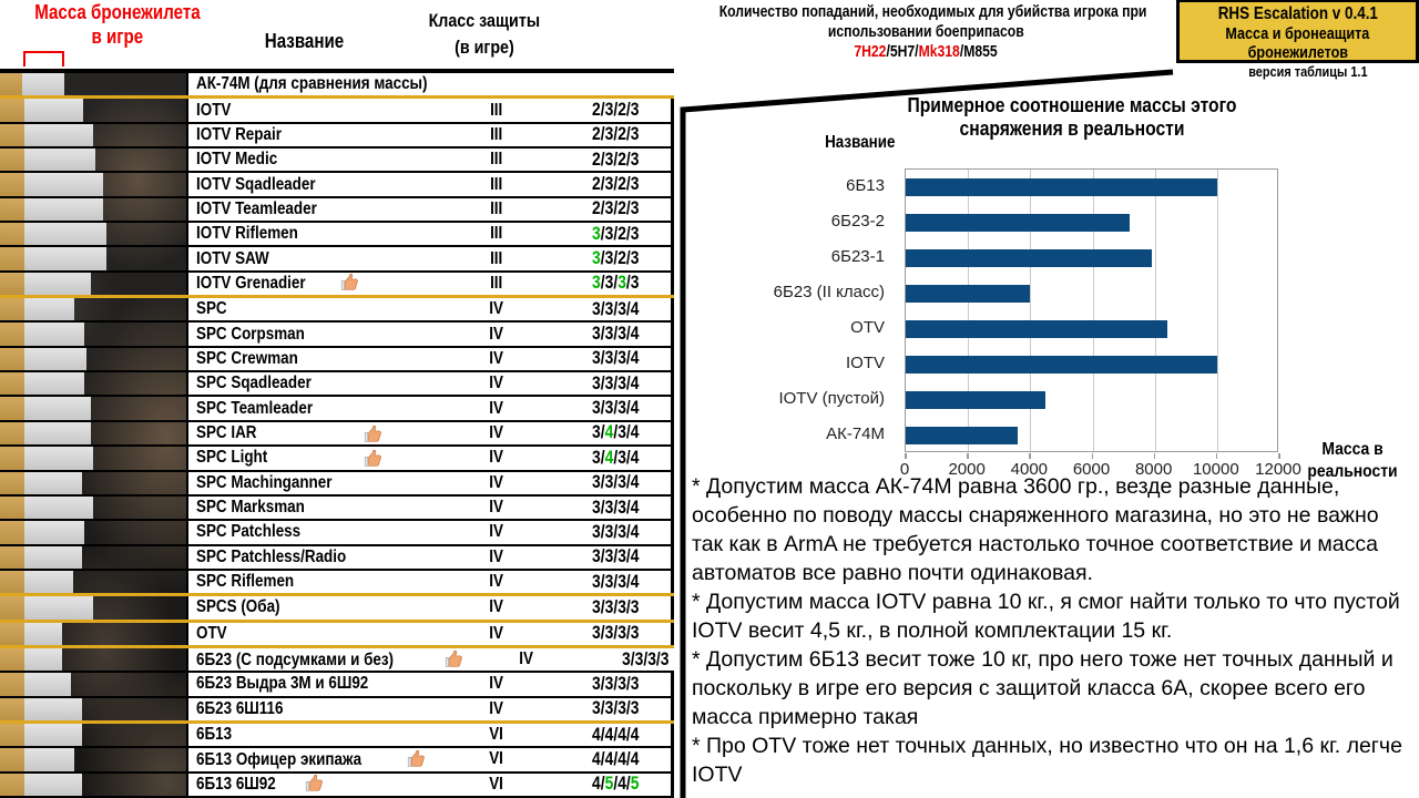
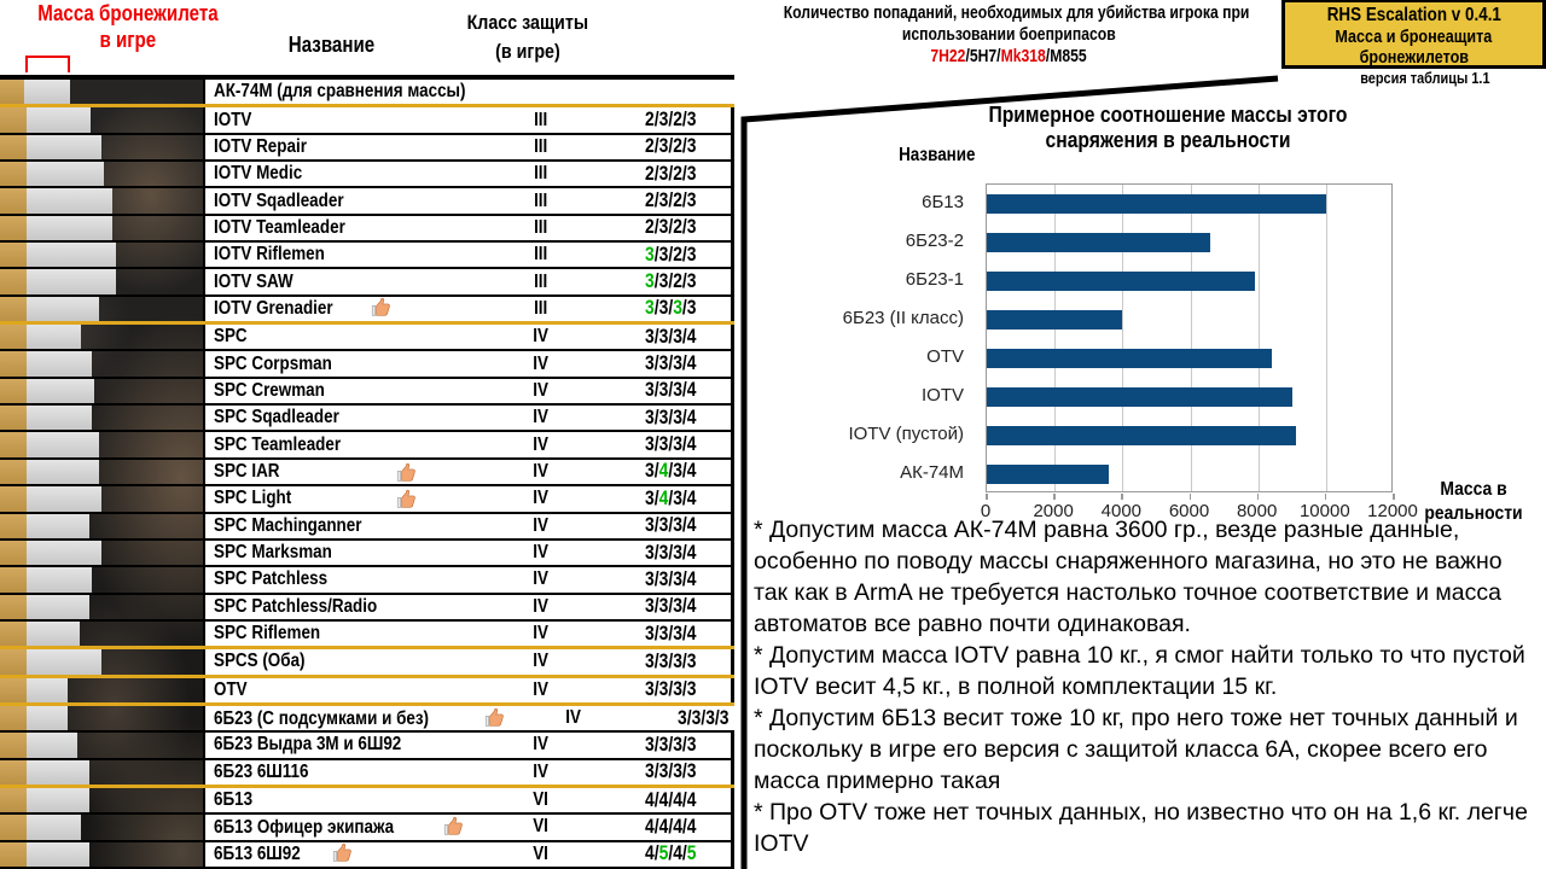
6Б23-2: 7200 -> 6600
IOTV: 10000 -> 9000
IOTV (пустой): 4500 -> 9100
